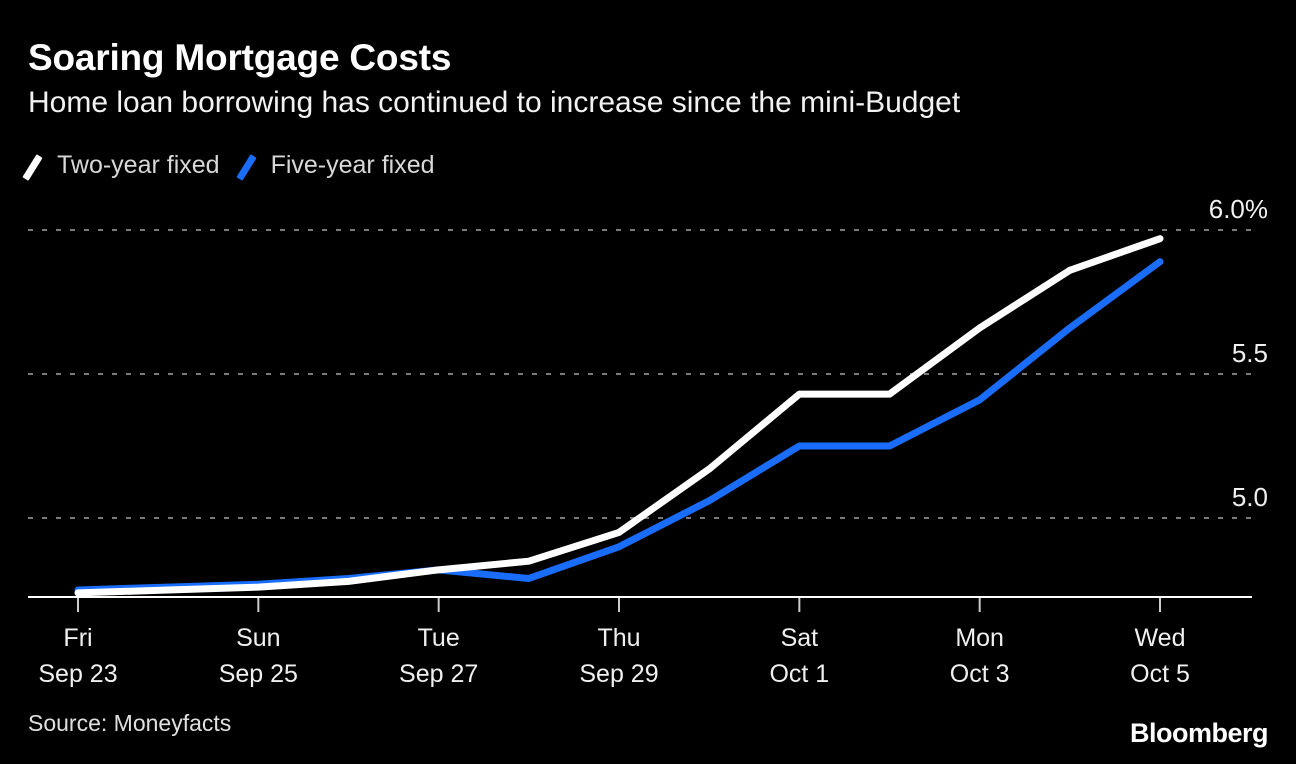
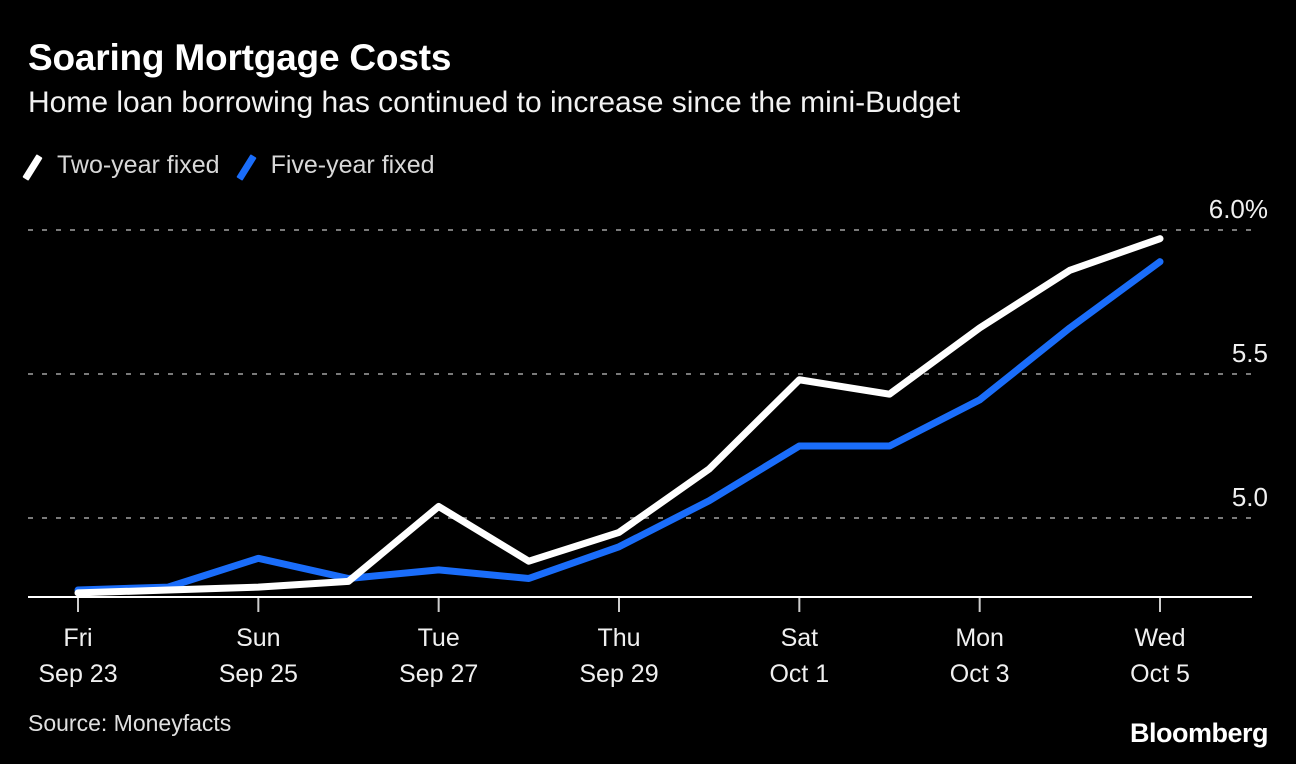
Five-year fixed/Sep 25: 4.77% -> 4.86%
Two-year fixed/Sep 27: 4.82% -> 5.04%
Two-year fixed/Oct 1: 5.43% -> 5.48%
